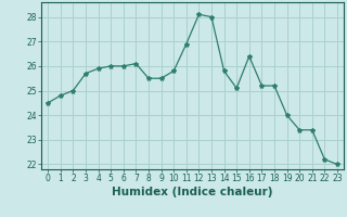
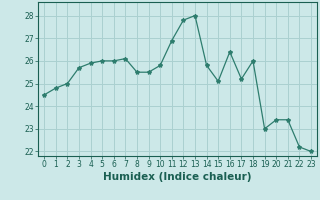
12: 28.1 -> 27.8
18: 25.2 -> 26.0
19: 24.0 -> 23.0
